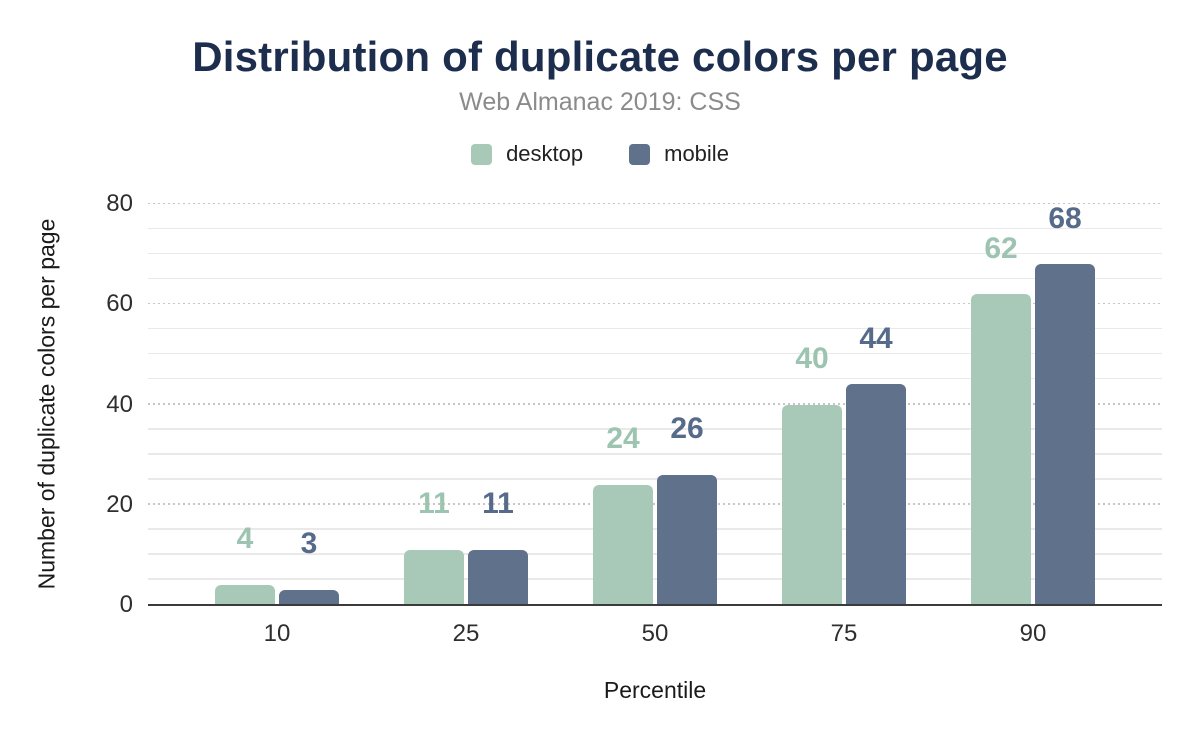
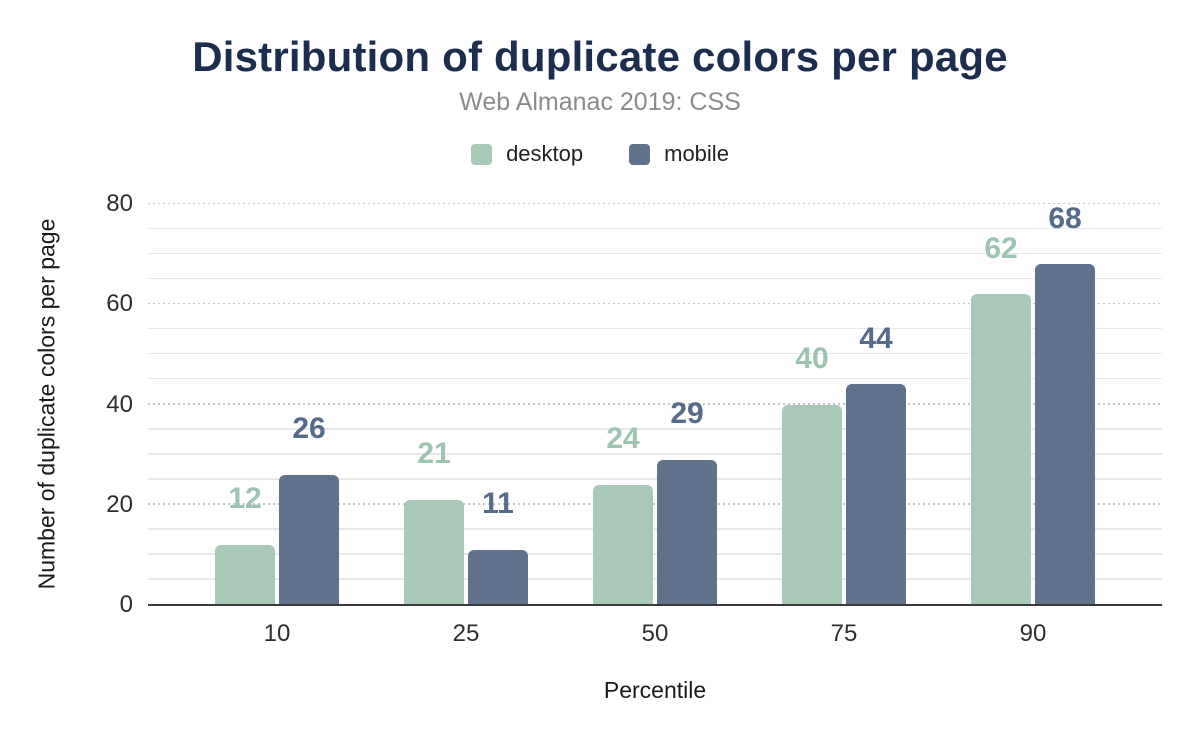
desktop/10: 4 -> 12
mobile/10: 3 -> 26
desktop/25: 11 -> 21
mobile/50: 26 -> 29
